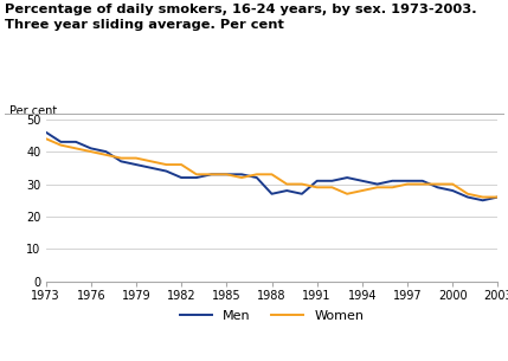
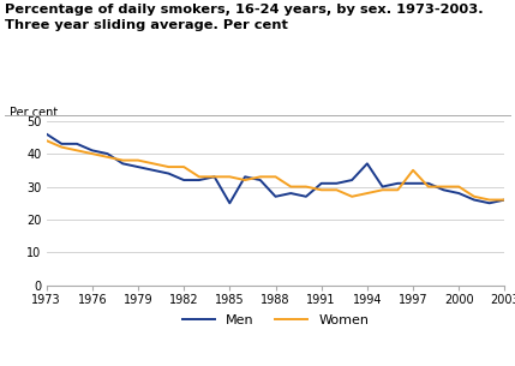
Men/1985: 33 -> 25
Men/1994: 31 -> 37
Women/1997: 30 -> 35
